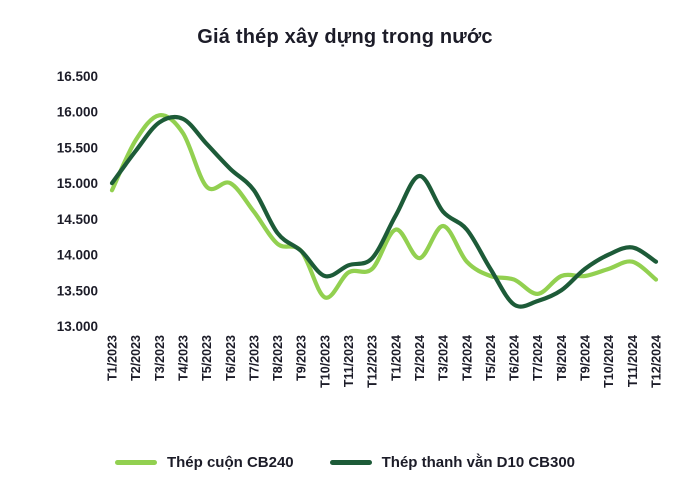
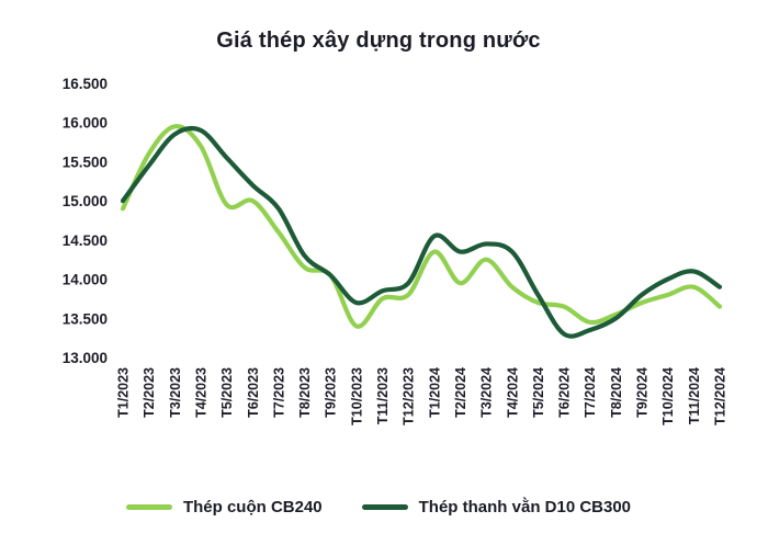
Thép thanh vằn D10 CB300/T2/2024: 15100 -> 14400
Thép cuộn CB240/T3/2024: 14400 -> 14200
Thép thanh vằn D10 CB300/T3/2024: 14600 -> 14400
Thép cuộn CB240/T8/2024: 13700 -> 13600
